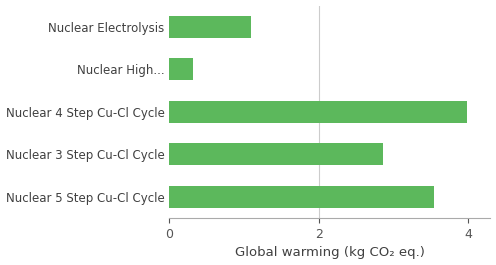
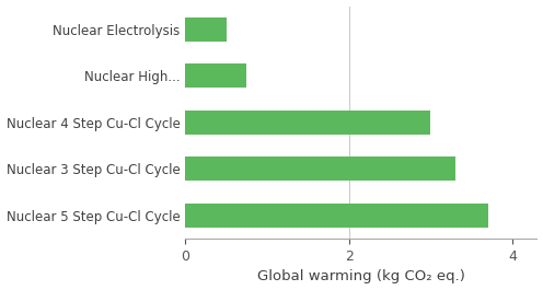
Nuclear Electrolysis: 1.10 -> 0.50
Nuclear High...: 0.32 -> 0.75
Nuclear 4 Step Cu-Cl Cycle: 3.98 -> 3.00
Nuclear 3 Step Cu-Cl Cycle: 2.86 -> 3.30
Nuclear 5 Step Cu-Cl Cycle: 3.54 -> 3.70
